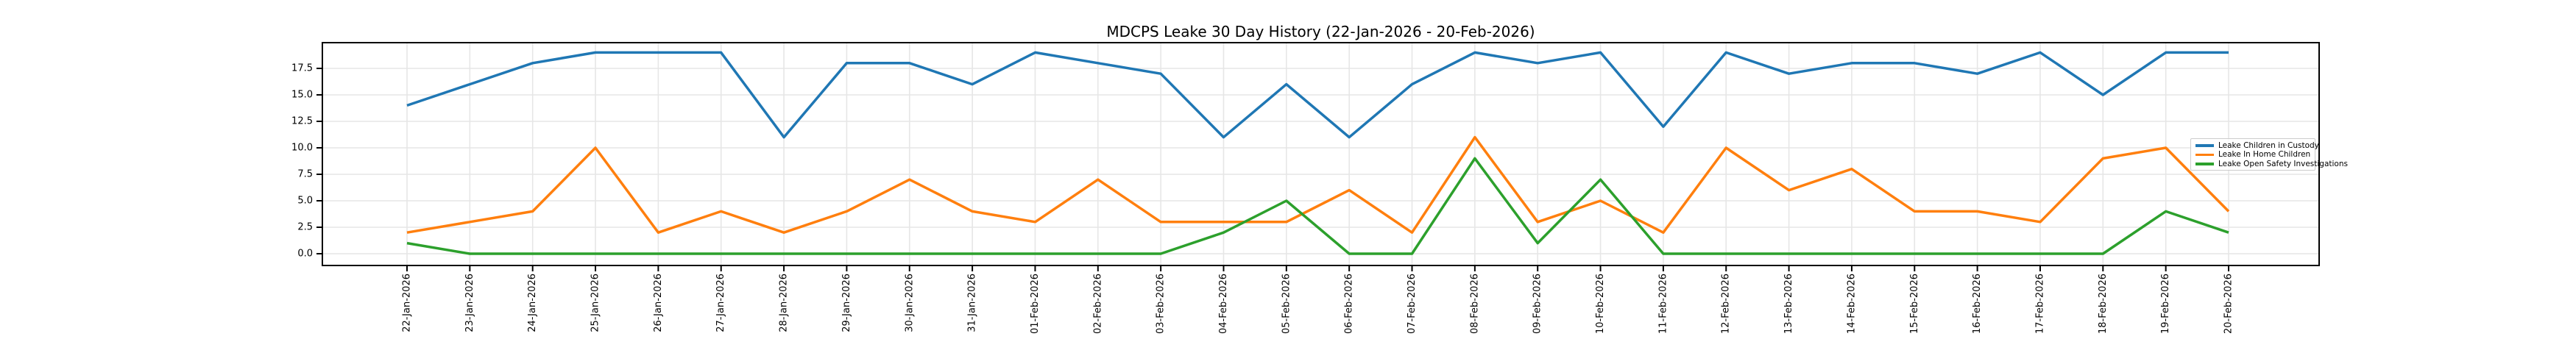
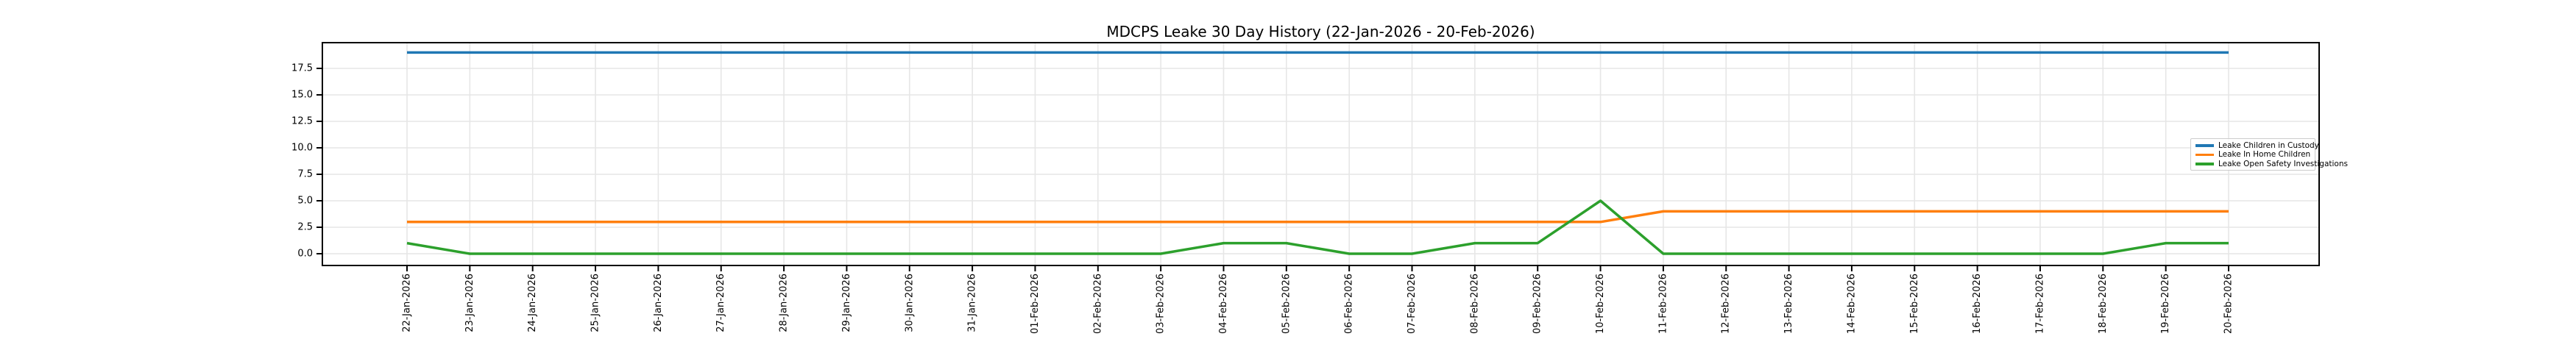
Leake Children in Custody/22-Jan-2026: 14 -> 19
Leake In Home Children/22-Jan-2026: 2 -> 3
Leake Children in Custody/23-Jan-2026: 16 -> 19
Leake Children in Custody/24-Jan-2026: 18 -> 19
Leake In Home Children/24-Jan-2026: 4 -> 3
Leake In Home Children/25-Jan-2026: 10 -> 3
Leake In Home Children/26-Jan-2026: 2 -> 3
Leake In Home Children/27-Jan-2026: 4 -> 3
Leake Children in Custody/28-Jan-2026: 11 -> 19
Leake In Home Children/28-Jan-2026: 2 -> 3
Leake Children in Custody/29-Jan-2026: 18 -> 19
Leake In Home Children/29-Jan-2026: 4 -> 3
Leake Children in Custody/30-Jan-2026: 18 -> 19
Leake In Home Children/30-Jan-2026: 7 -> 3
Leake Children in Custody/31-Jan-2026: 16 -> 19
Leake In Home Children/31-Jan-2026: 4 -> 3
Leake Children in Custody/02-Feb-2026: 18 -> 19
Leake In Home Children/02-Feb-2026: 7 -> 3
Leake Children in Custody/03-Feb-2026: 17 -> 19
Leake Children in Custody/04-Feb-2026: 11 -> 19
Leake Open Safety Investigations/04-Feb-2026: 2 -> 1
Leake Children in Custody/05-Feb-2026: 16 -> 19
Leake Open Safety Investigations/05-Feb-2026: 5 -> 1
Leake Children in Custody/06-Feb-2026: 11 -> 19
Leake In Home Children/06-Feb-2026: 6 -> 3
Leake Children in Custody/07-Feb-2026: 16 -> 19
Leake In Home Children/07-Feb-2026: 2 -> 3
Leake In Home Children/08-Feb-2026: 11 -> 3
Leake Open Safety Investigations/08-Feb-2026: 9 -> 1
Leake Children in Custody/09-Feb-2026: 18 -> 19
Leake In Home Children/10-Feb-2026: 5 -> 3
Leake Open Safety Investigations/10-Feb-2026: 7 -> 5
Leake Children in Custody/11-Feb-2026: 12 -> 19
Leake In Home Children/11-Feb-2026: 2 -> 4
Leake In Home Children/12-Feb-2026: 10 -> 4
Leake Children in Custody/13-Feb-2026: 17 -> 19
Leake In Home Children/13-Feb-2026: 6 -> 4
Leake Children in Custody/14-Feb-2026: 18 -> 19
Leake In Home Children/14-Feb-2026: 8 -> 4
Leake Children in Custody/15-Feb-2026: 18 -> 19
Leake Children in Custody/16-Feb-2026: 17 -> 19
Leake In Home Children/17-Feb-2026: 3 -> 4
Leake Children in Custody/18-Feb-2026: 15 -> 19
Leake In Home Children/18-Feb-2026: 9 -> 4
Leake In Home Children/19-Feb-2026: 10 -> 4
Leake Open Safety Investigations/19-Feb-2026: 4 -> 1
Leake Open Safety Investigations/20-Feb-2026: 2 -> 1
